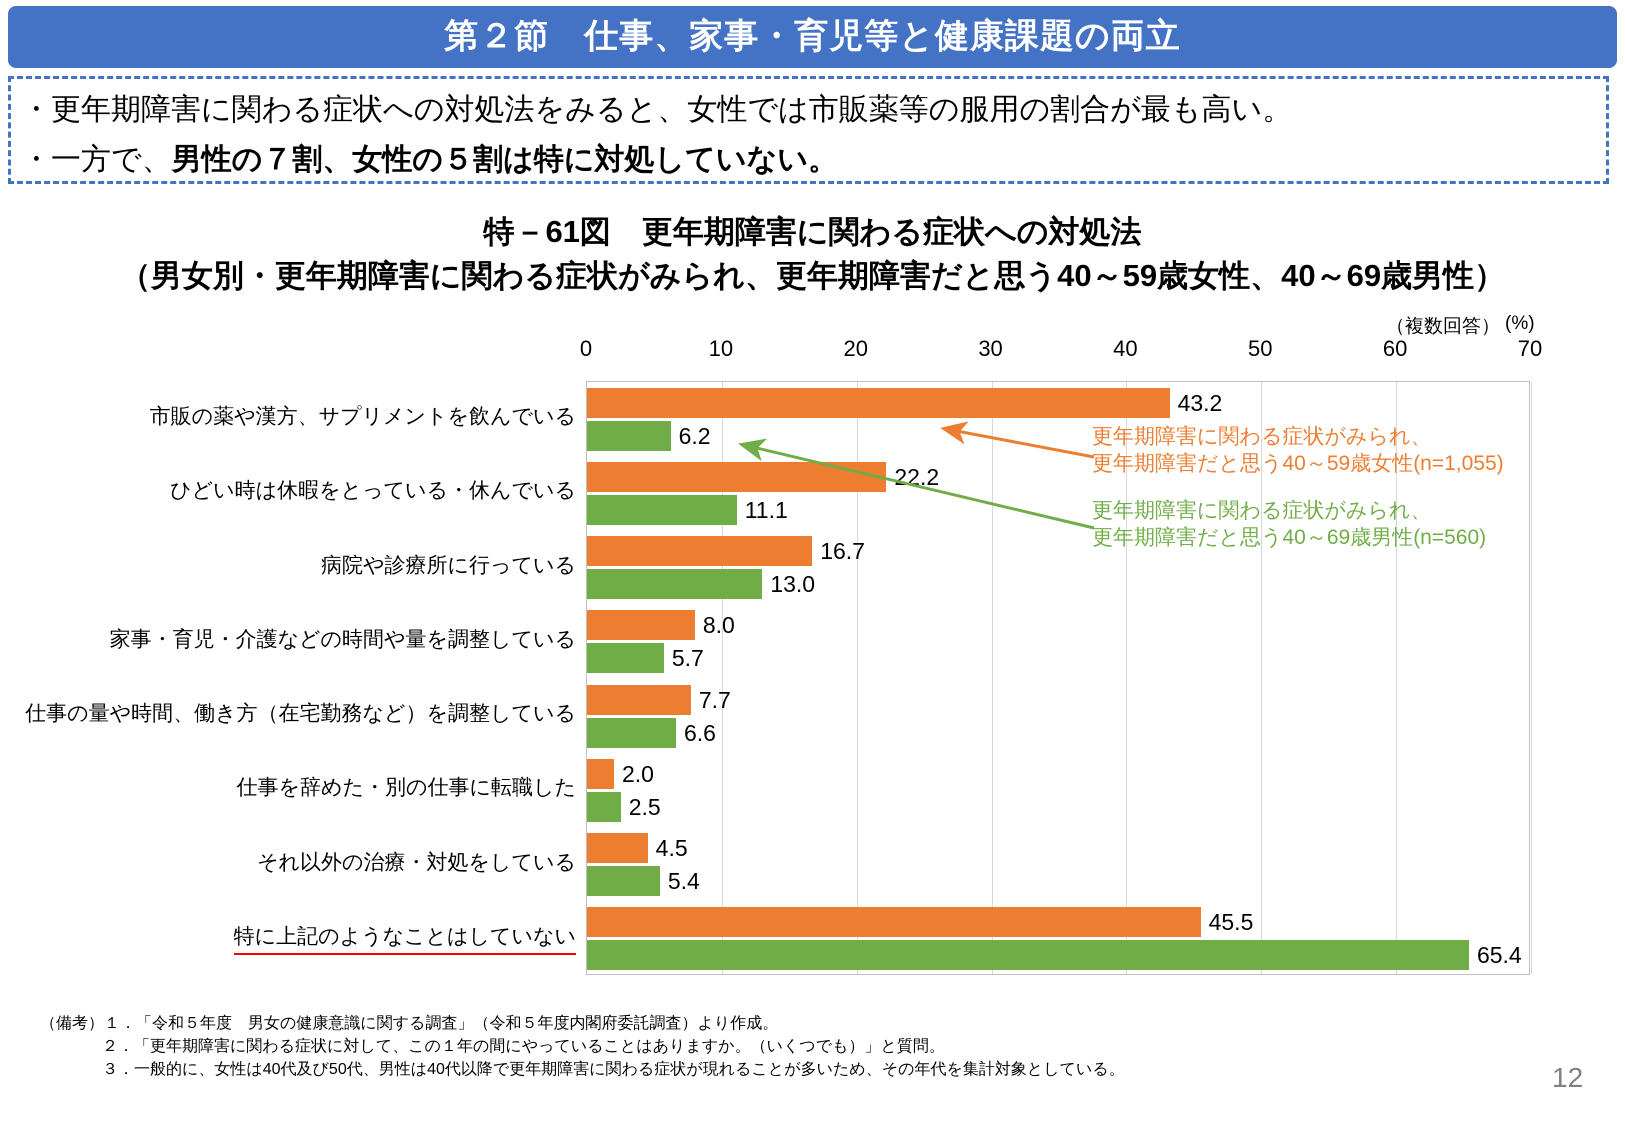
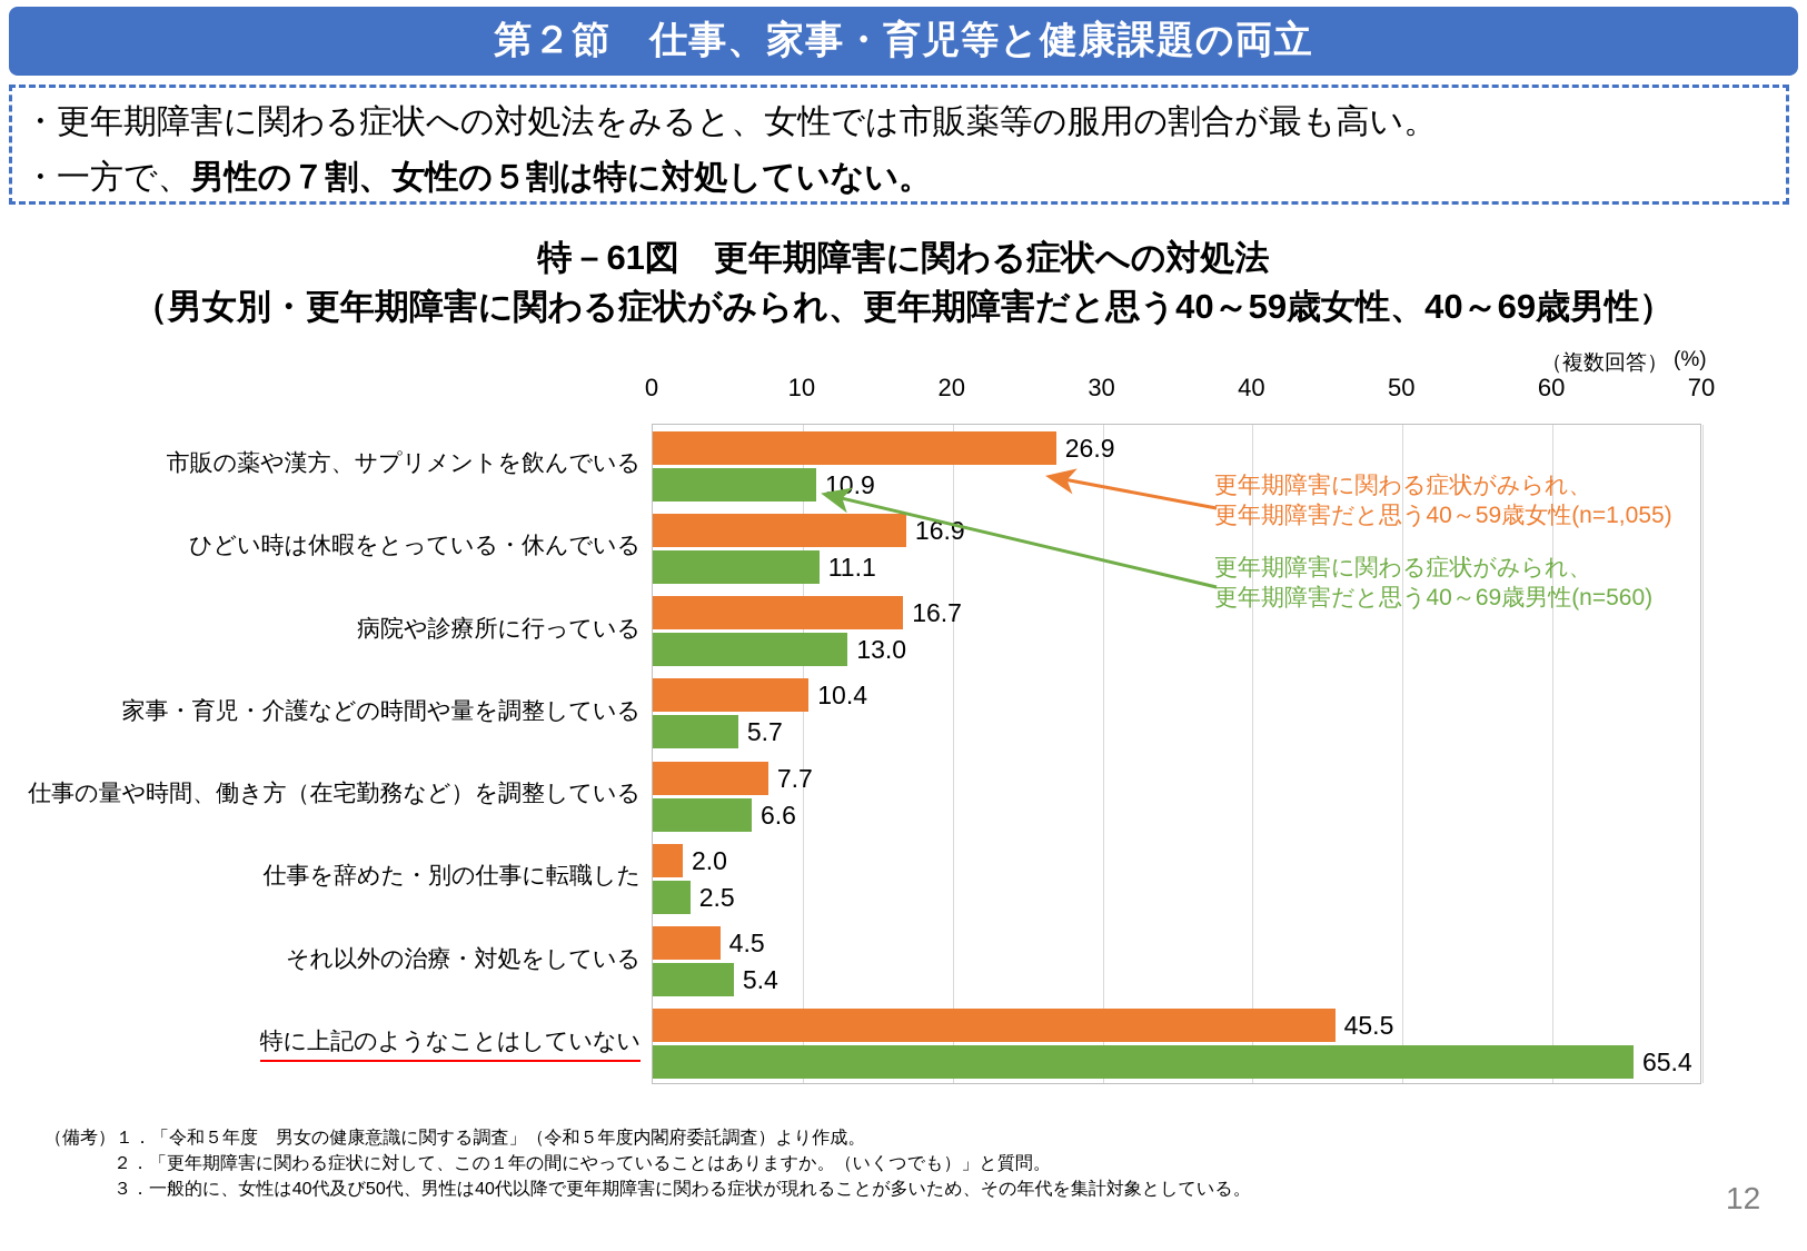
更年期障害に関わる症状がみられ、更年期障害だと思う40～59歳女性(n=1,055)/市販の薬や漢方、サプリメントを飲んでいる: 43.2 -> 26.9
更年期障害に関わる症状がみられ、更年期障害だと思う40～69歳男性(n=560)/市販の薬や漢方、サプリメントを飲んでいる: 6.2 -> 10.9
更年期障害に関わる症状がみられ、更年期障害だと思う40～59歳女性(n=1,055)/ひどい時は休暇をとっている・休んでいる: 22.2 -> 16.9
更年期障害に関わる症状がみられ、更年期障害だと思う40～59歳女性(n=1,055)/家事・育児・介護などの時間や量を調整している: 8.0 -> 10.4
